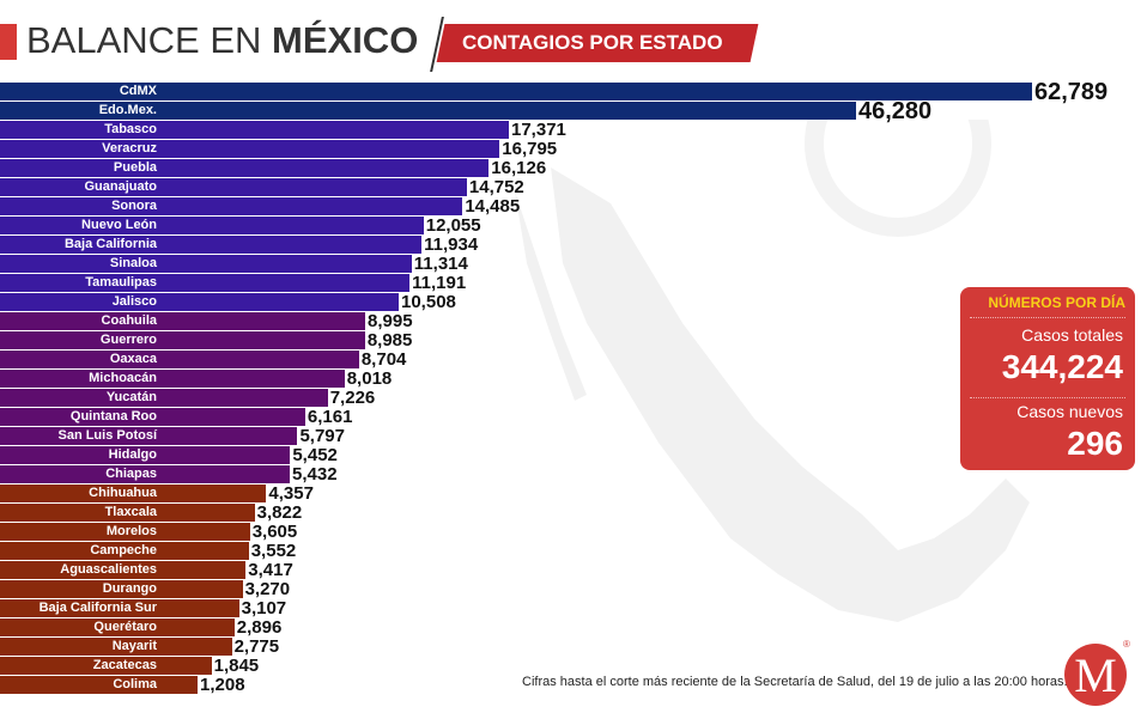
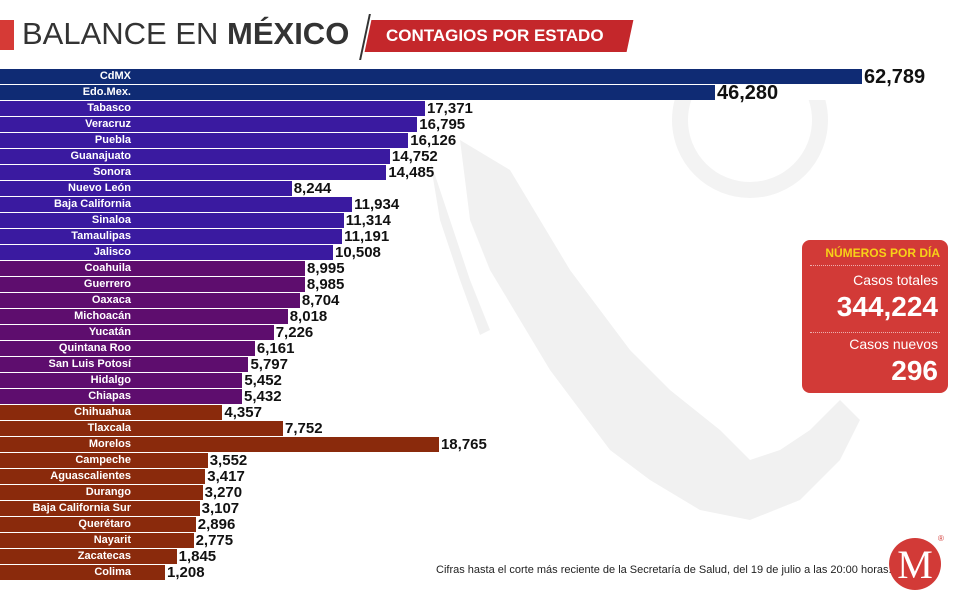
Nuevo León: 12,055 -> 8,244
Tlaxcala: 3,822 -> 7,752
Morelos: 3,605 -> 18,765
